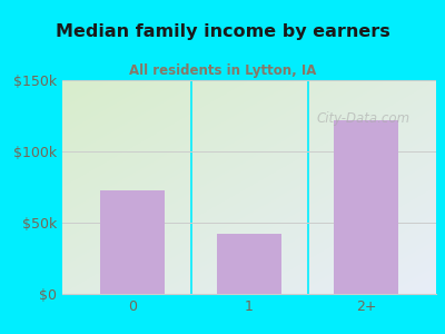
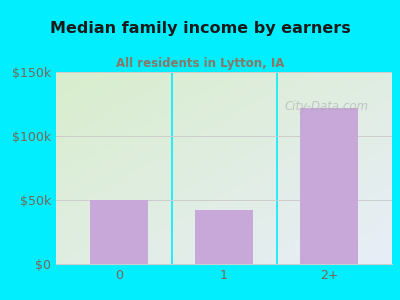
0: $73k -> $50k
